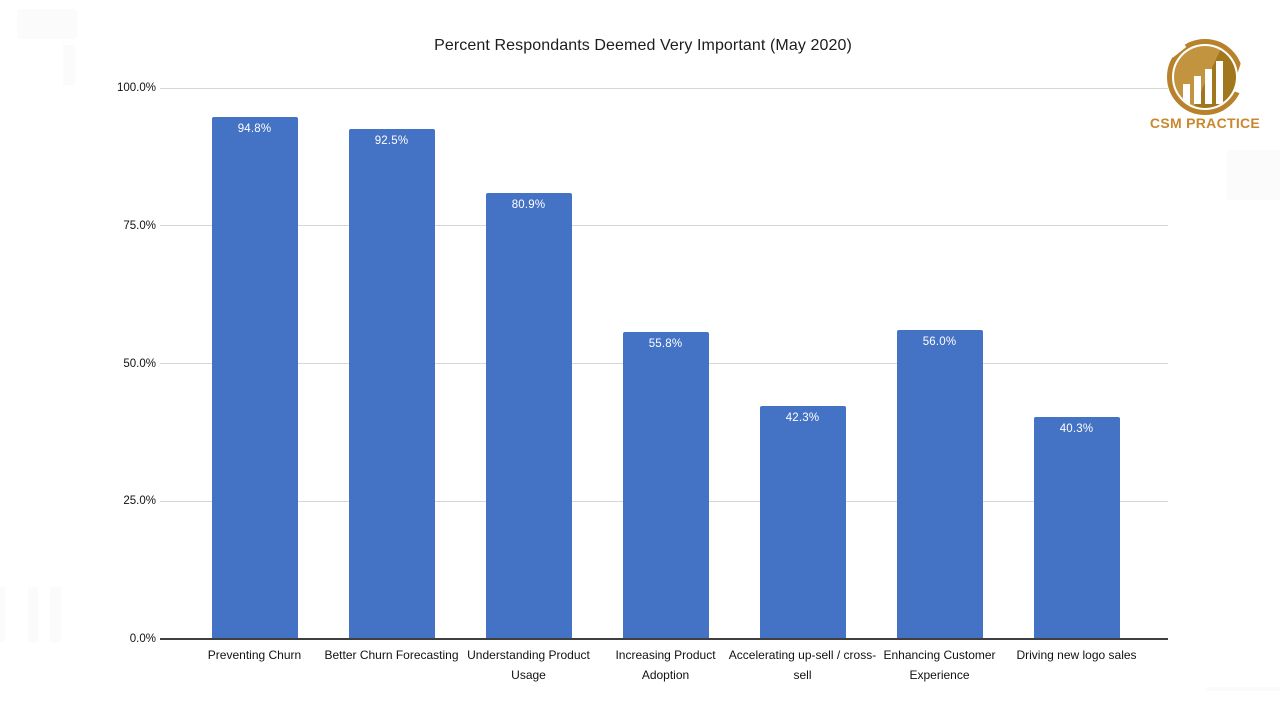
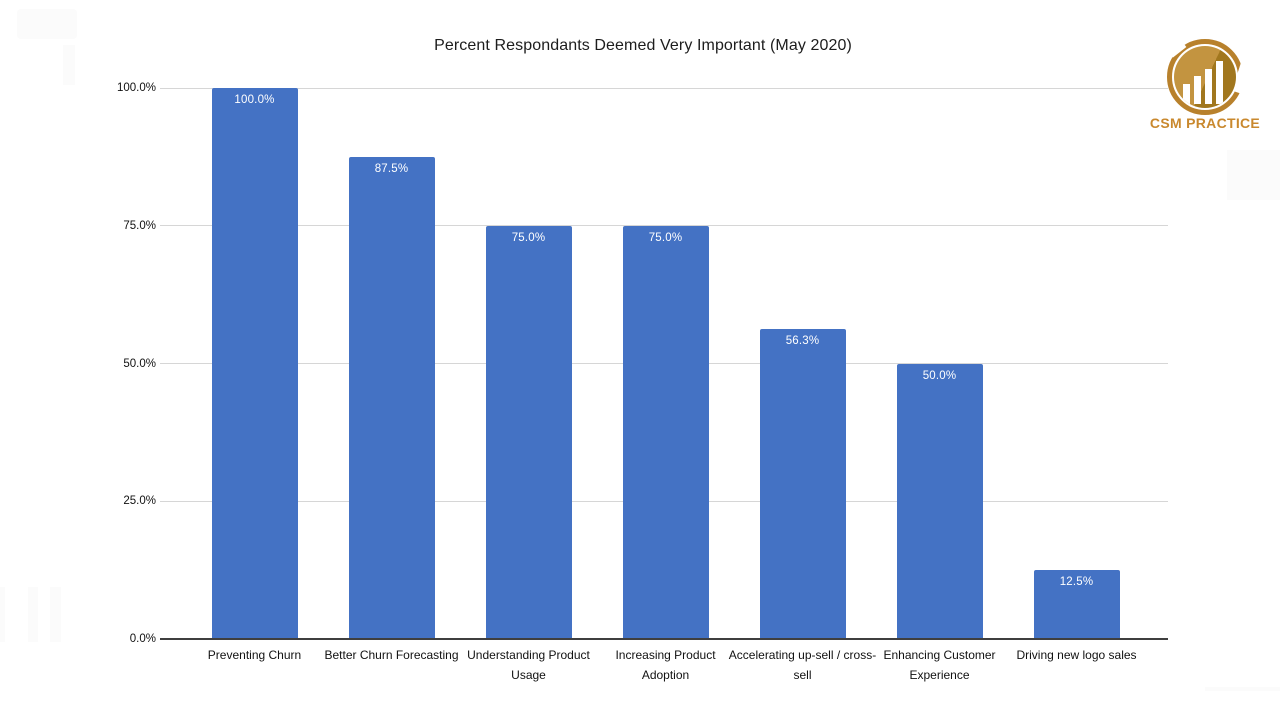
Preventing Churn: 94.8% -> 100.0%
Better Churn Forecasting: 92.5% -> 87.5%
Understanding Product Usage: 80.9% -> 75.0%
Increasing Product Adoption: 55.8% -> 75.0%
Accelerating up-sell / cross-sell: 42.3% -> 56.3%
Enhancing Customer Experience: 56.0% -> 50.0%
Driving new logo sales: 40.3% -> 12.5%
